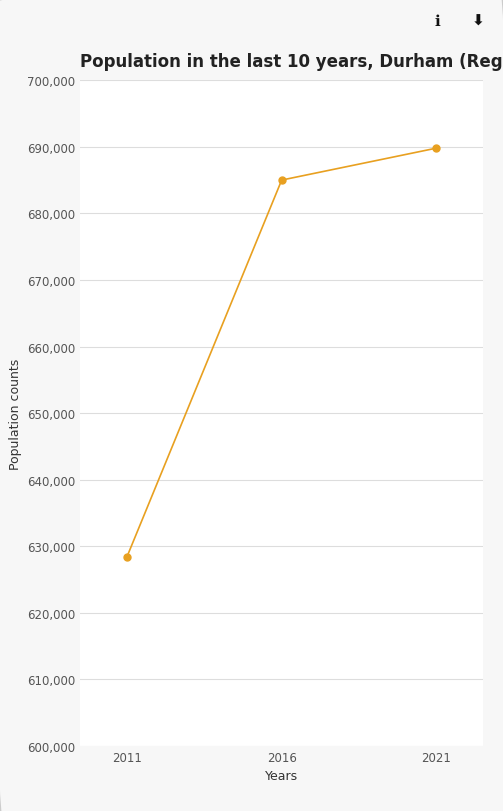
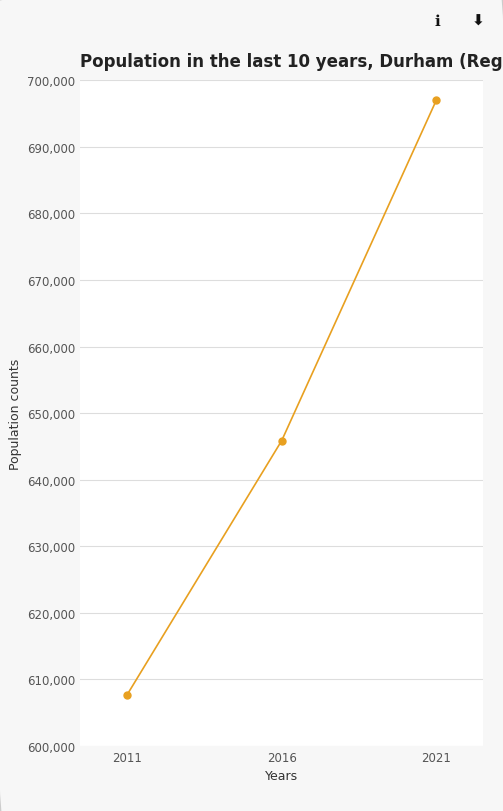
2011: 628,400 -> 607,600
2016: 685,000 -> 645,900
2021: 689,800 -> 697,000
